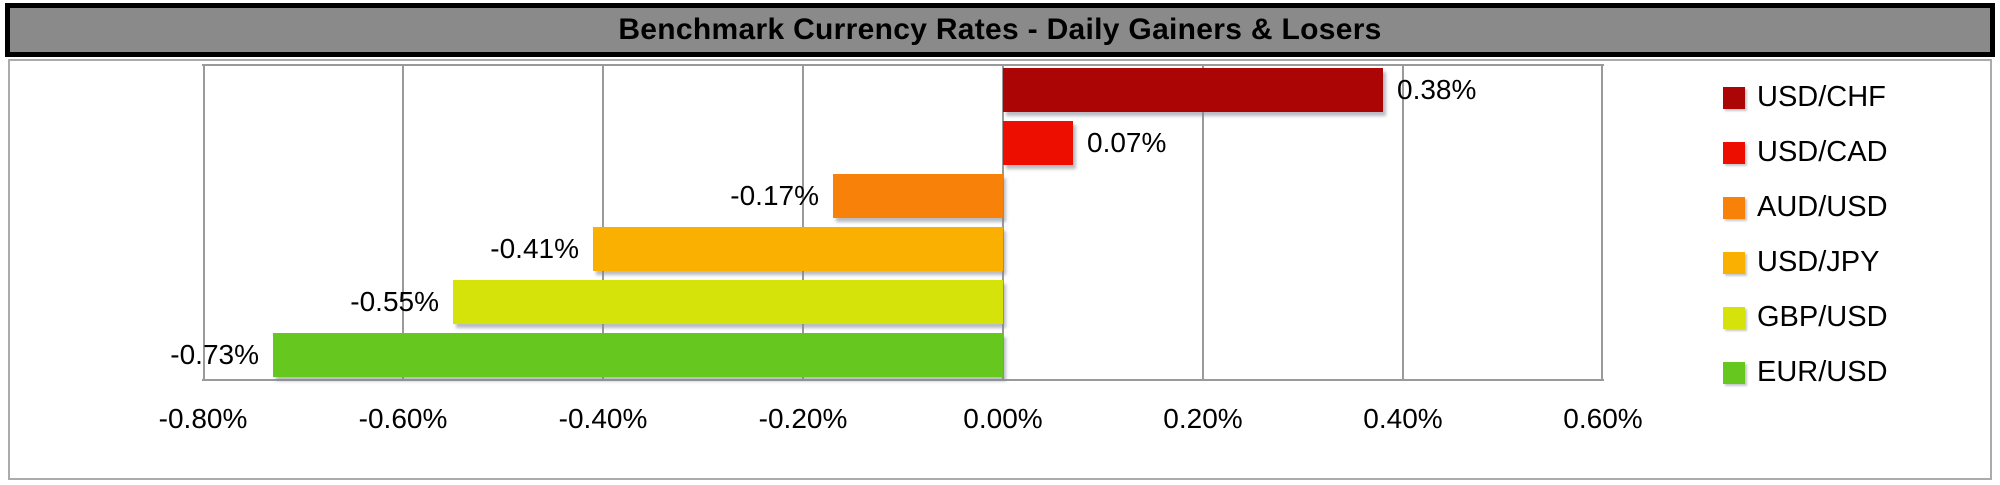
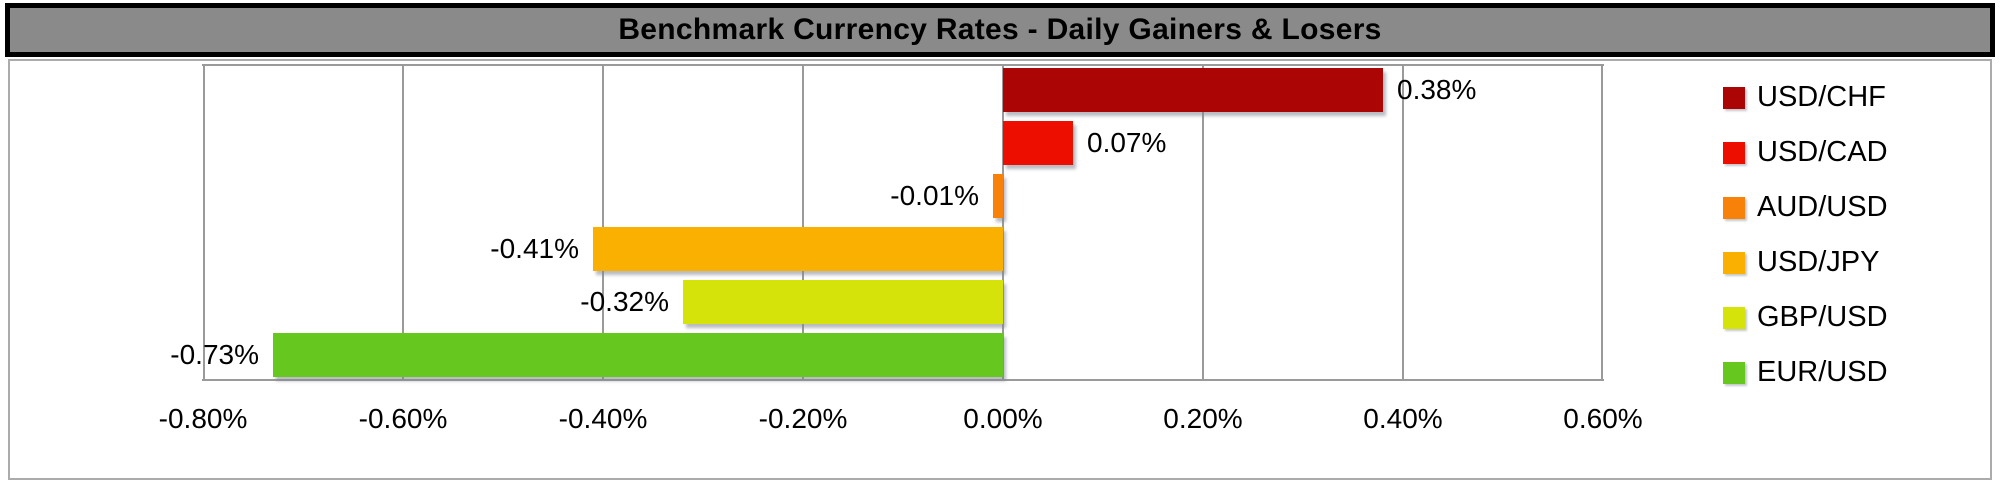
AUD/USD: -0.17% -> -0.01%
GBP/USD: -0.55% -> -0.32%
